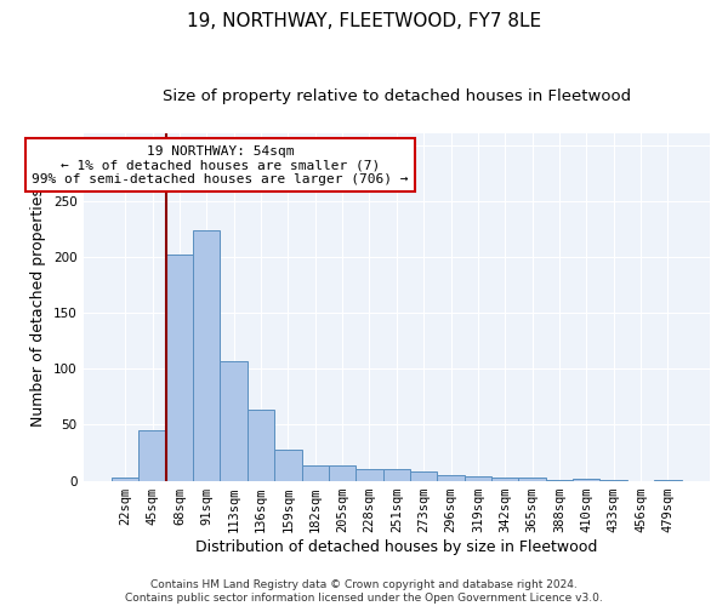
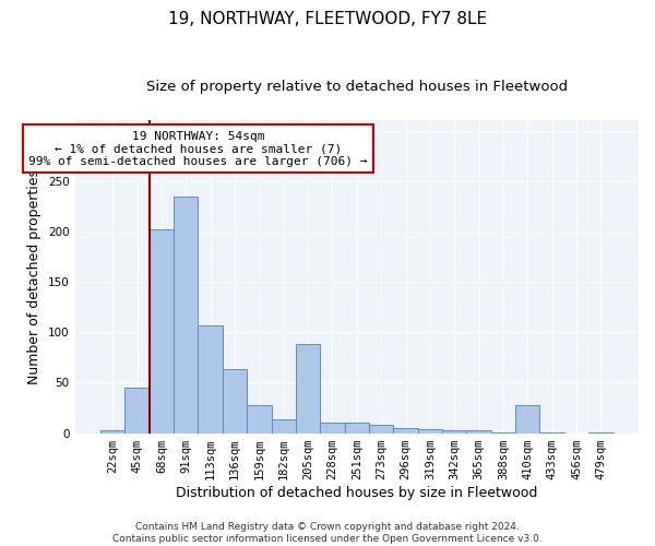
91sqm: 224 -> 234
205sqm: 14 -> 88
410sqm: 2 -> 28
